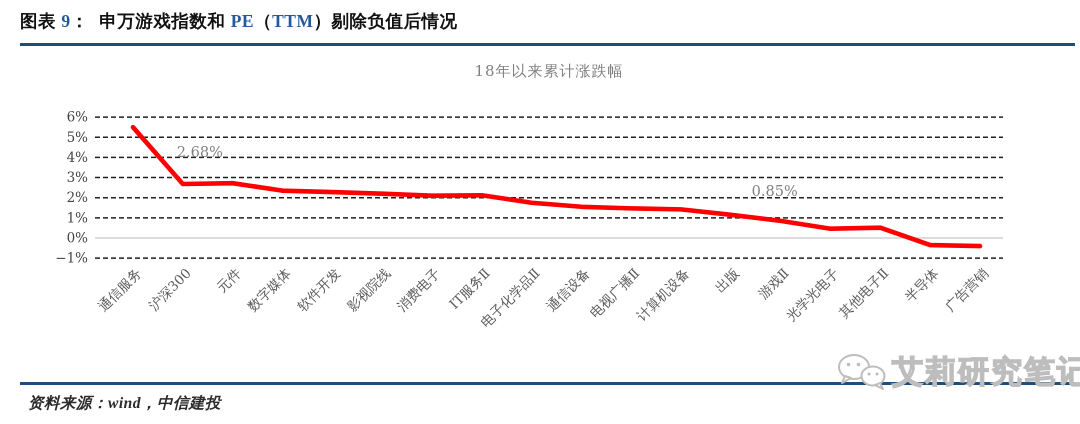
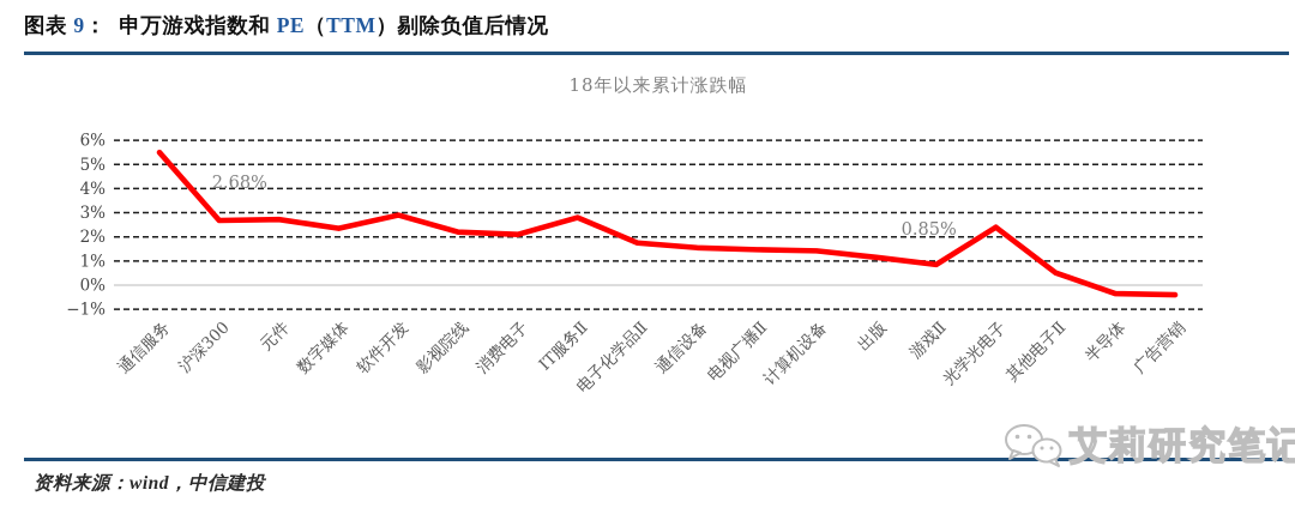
软件开发: 2.3% -> 2.9%
IT服务Ⅱ: 2.1% -> 2.8%
光学光电子: 0.5% -> 2.4%
